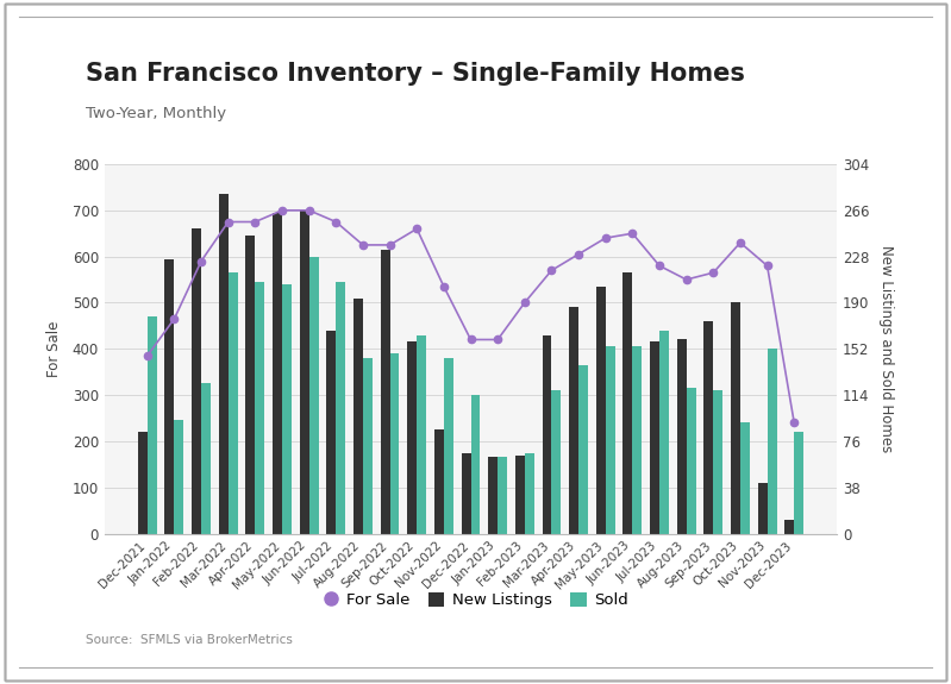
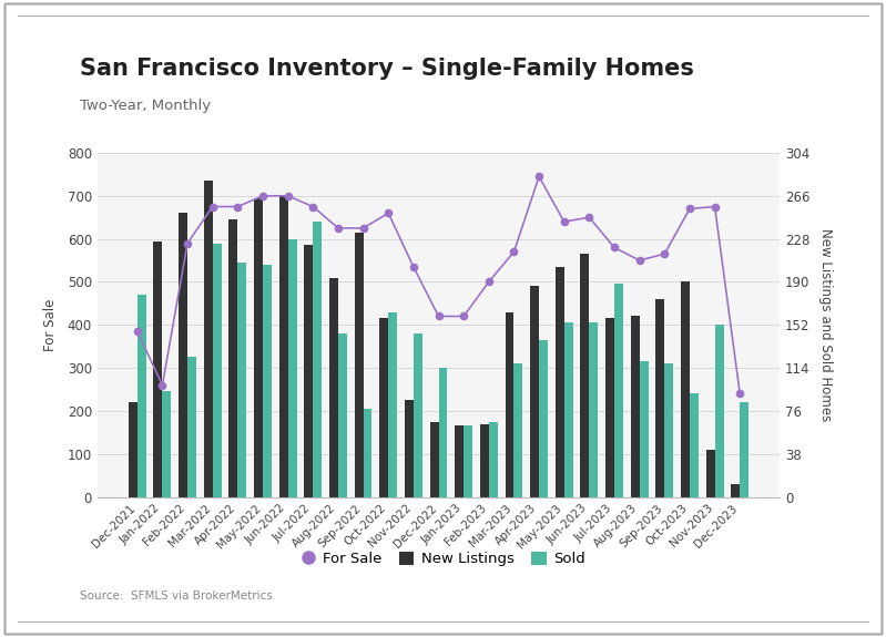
For Sale/Jan-2022: 465 -> 260
Sold/Mar-2022: 565 -> 590
New Listings/Jul-2022: 440 -> 585
Sold/Jul-2022: 545 -> 640
Sold/Sep-2022: 390 -> 205
For Sale/Apr-2023: 605 -> 745
Sold/Jul-2023: 440 -> 495
For Sale/Oct-2023: 630 -> 670
For Sale/Nov-2023: 580 -> 675
